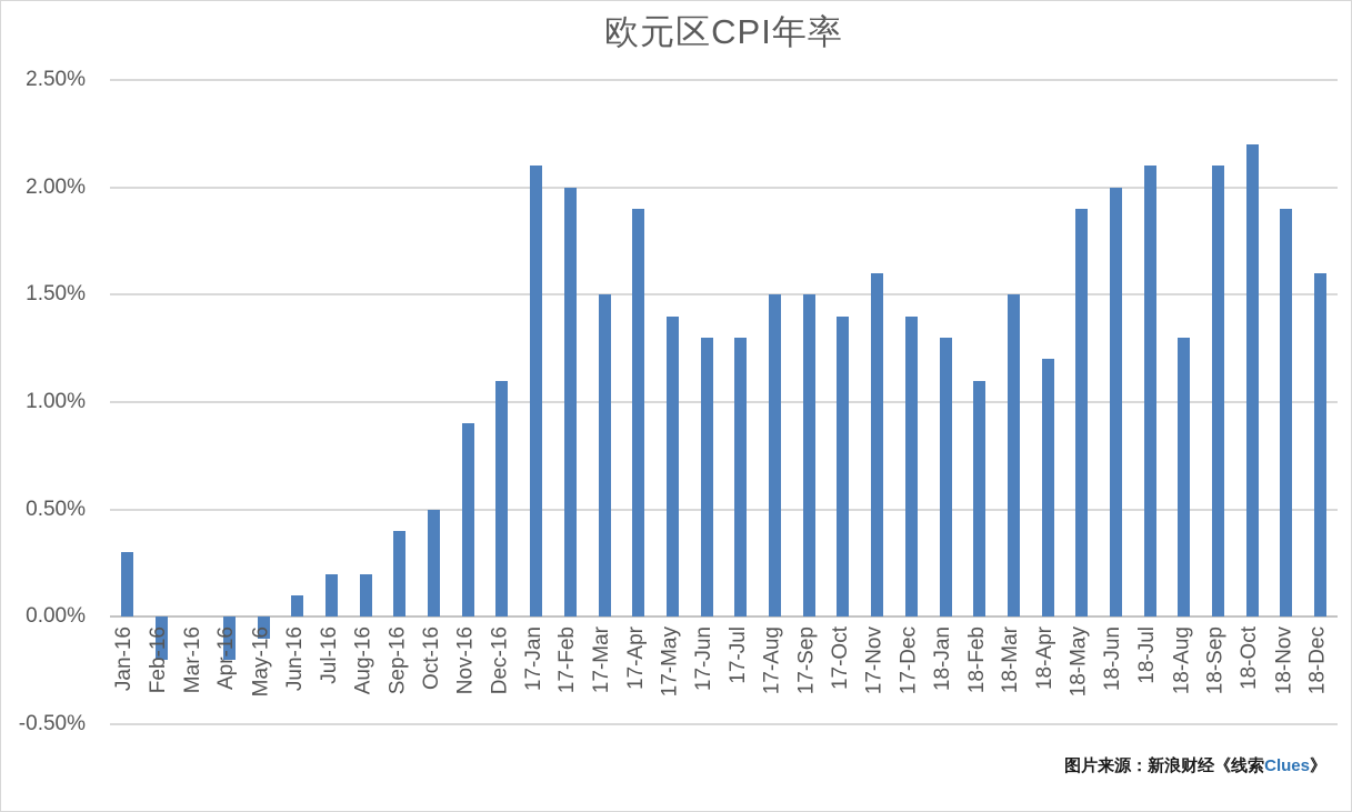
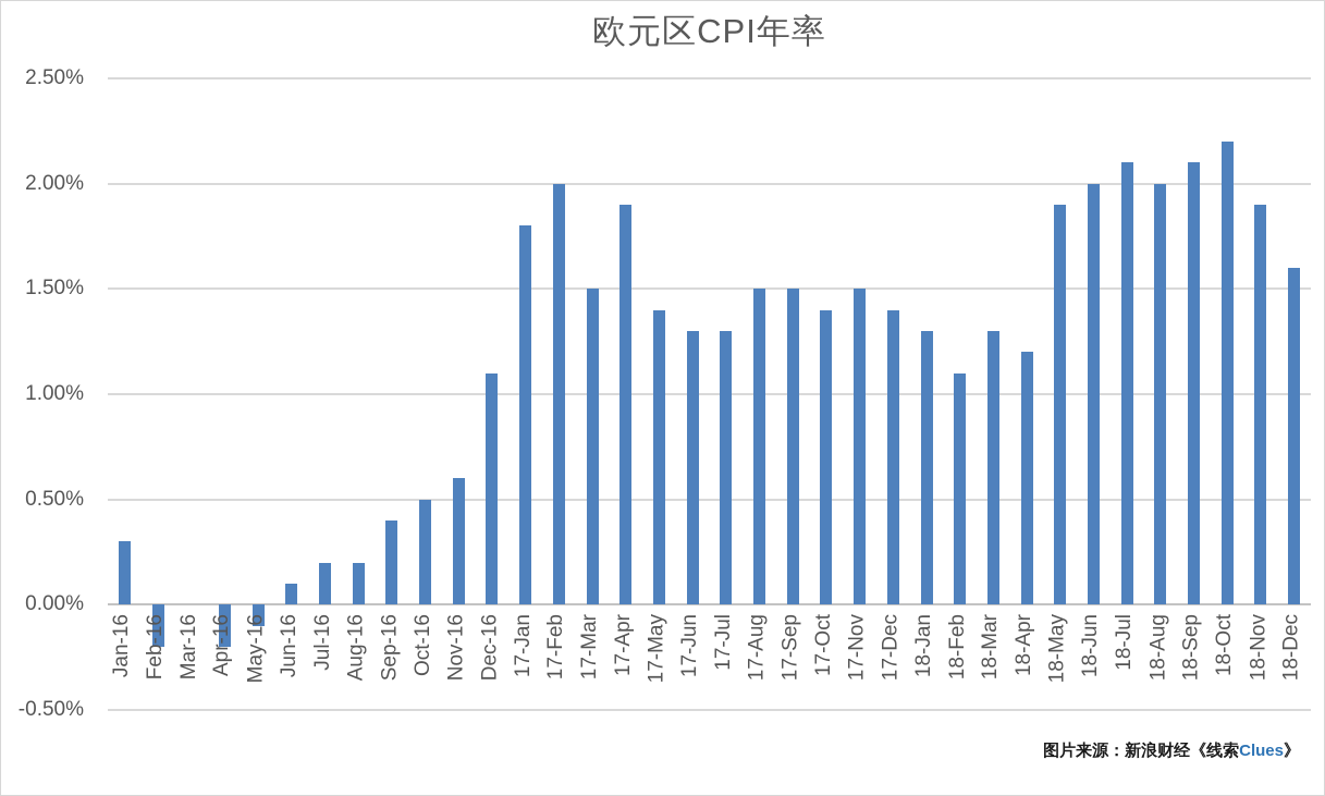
Nov-16: 0.9% -> 0.6%
17-Jan: 2.1% -> 1.8%
17-Nov: 1.6% -> 1.5%
18-Mar: 1.5% -> 1.3%
18-Aug: 1.3% -> 2.0%
